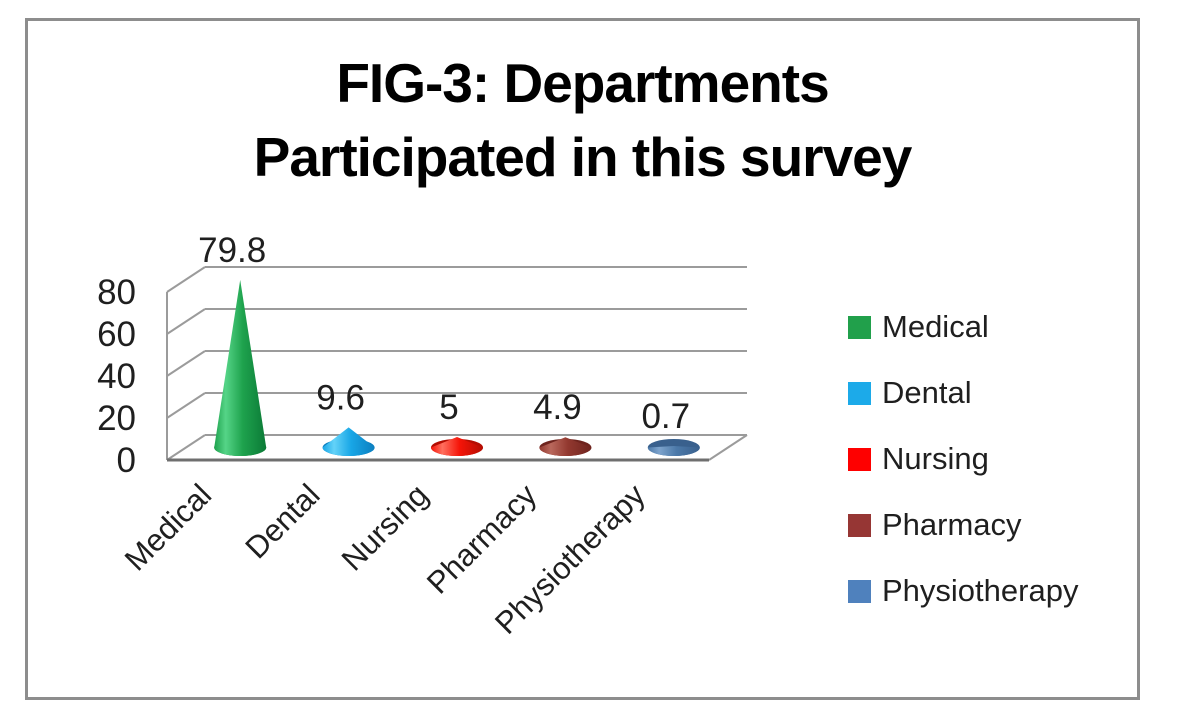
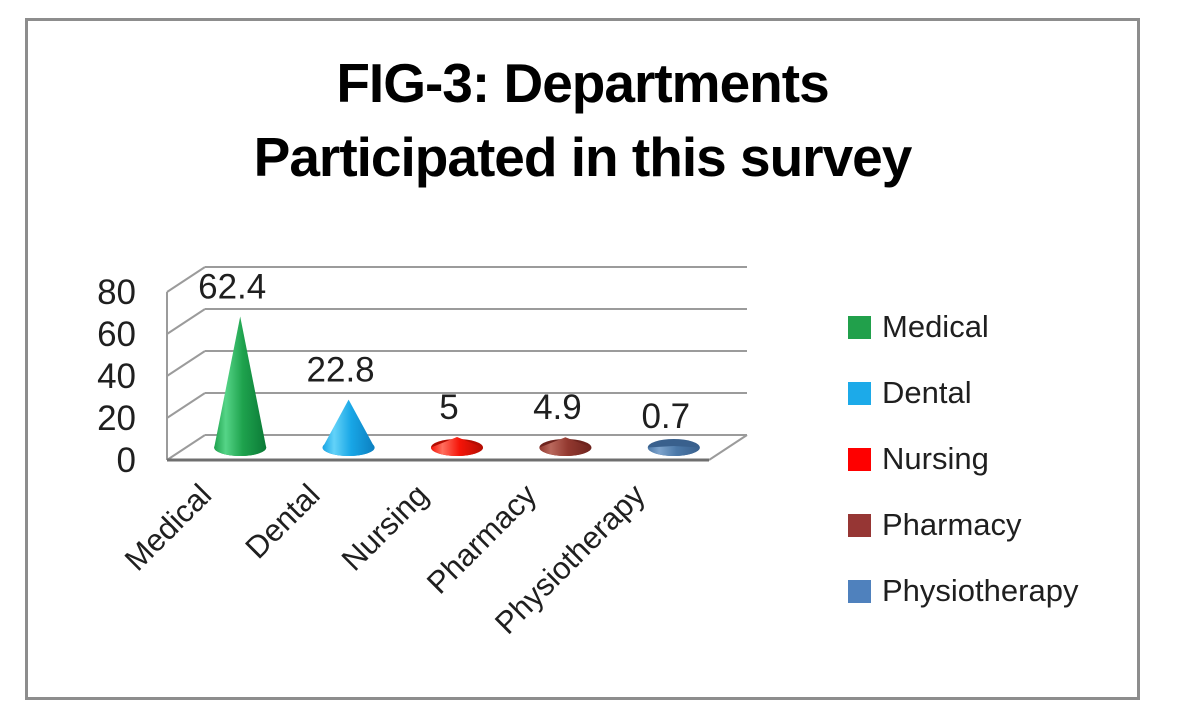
Medical: 79.8 -> 62.4
Dental: 9.6 -> 22.8
